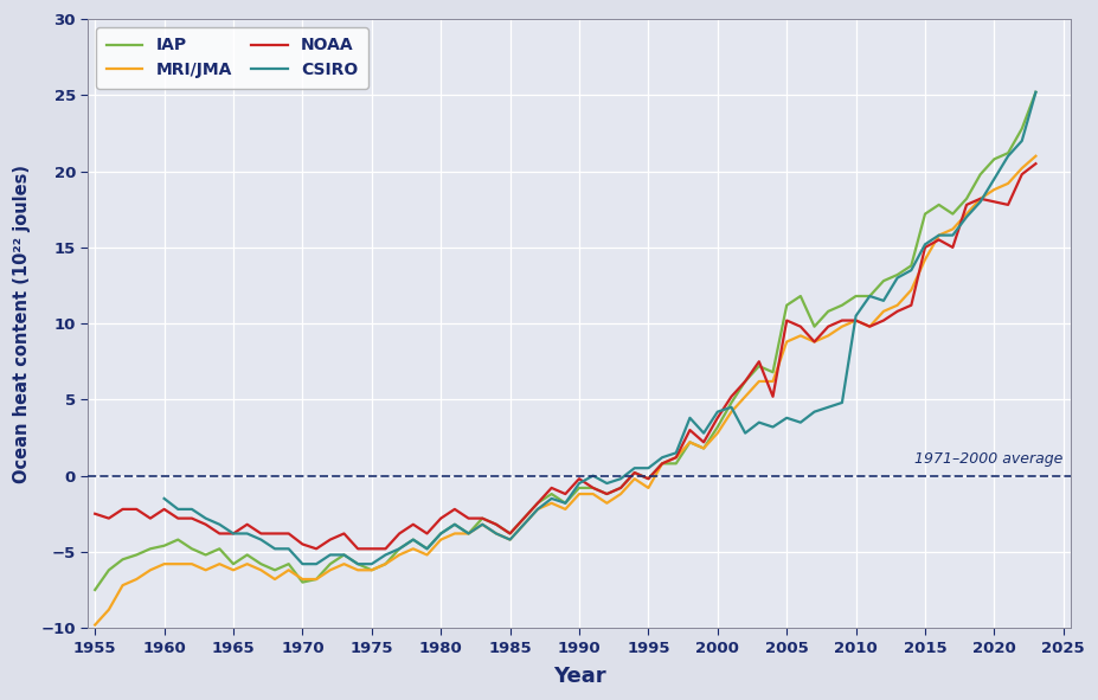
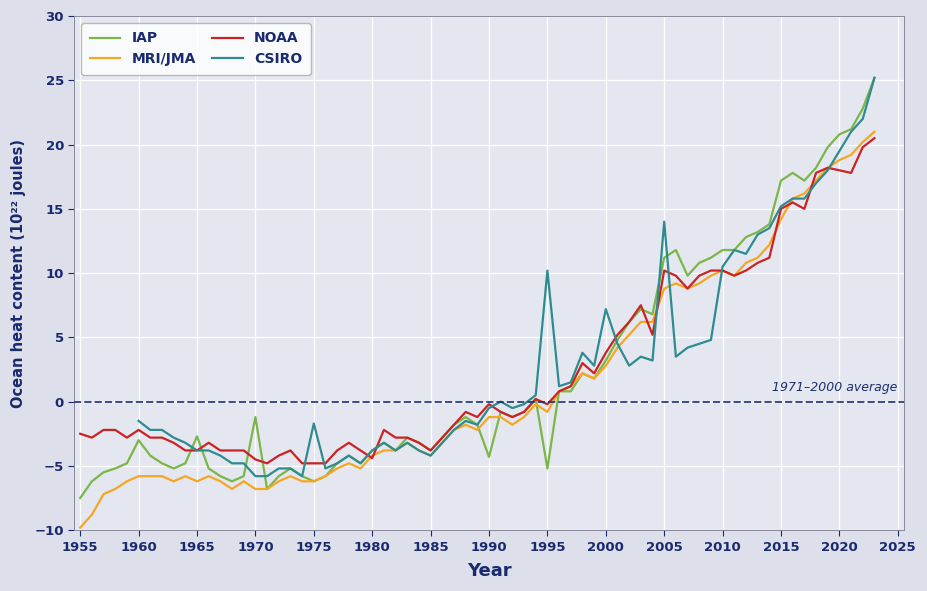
IAP/1960: -4.6 -> -3.0
IAP/1965: -5.8 -> -2.7
IAP/1970: -7.0 -> -1.2
CSIRO/1975: -5.8 -> -1.7
NOAA/1980: -2.8 -> -4.4
IAP/1990: -0.8 -> -4.3
IAP/1995: -0.2 -> -5.2
CSIRO/1995: 0.5 -> 10.2
CSIRO/2000: 4.2 -> 7.2
CSIRO/2005: 3.8 -> 14.0
